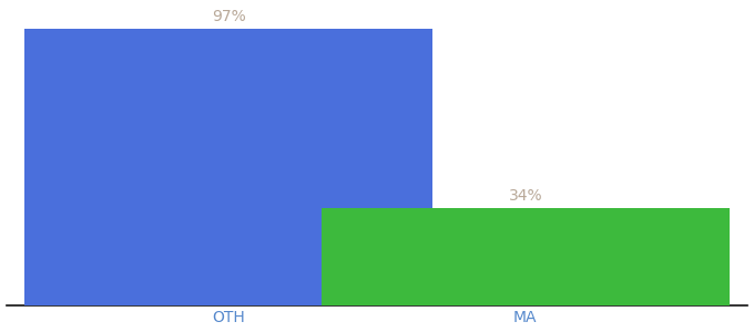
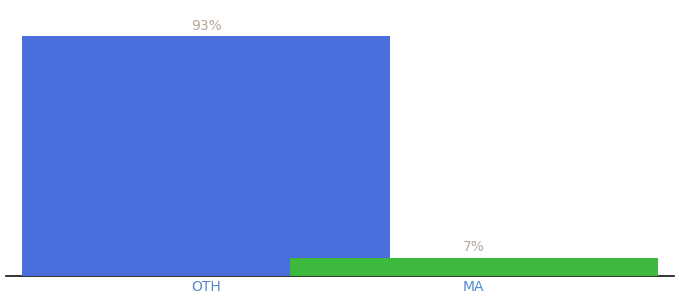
OTH: 97% -> 93%
MA: 34% -> 7%
